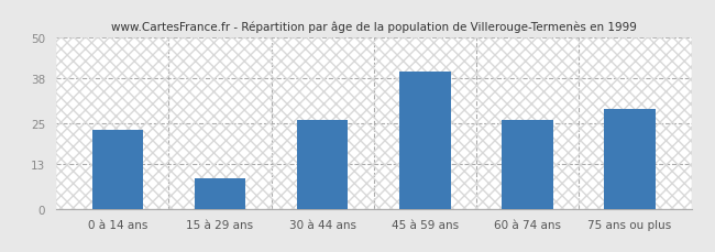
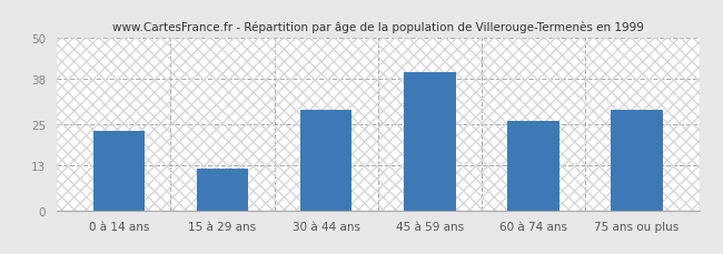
15 à 29 ans: 9 -> 12
30 à 44 ans: 26 -> 29
